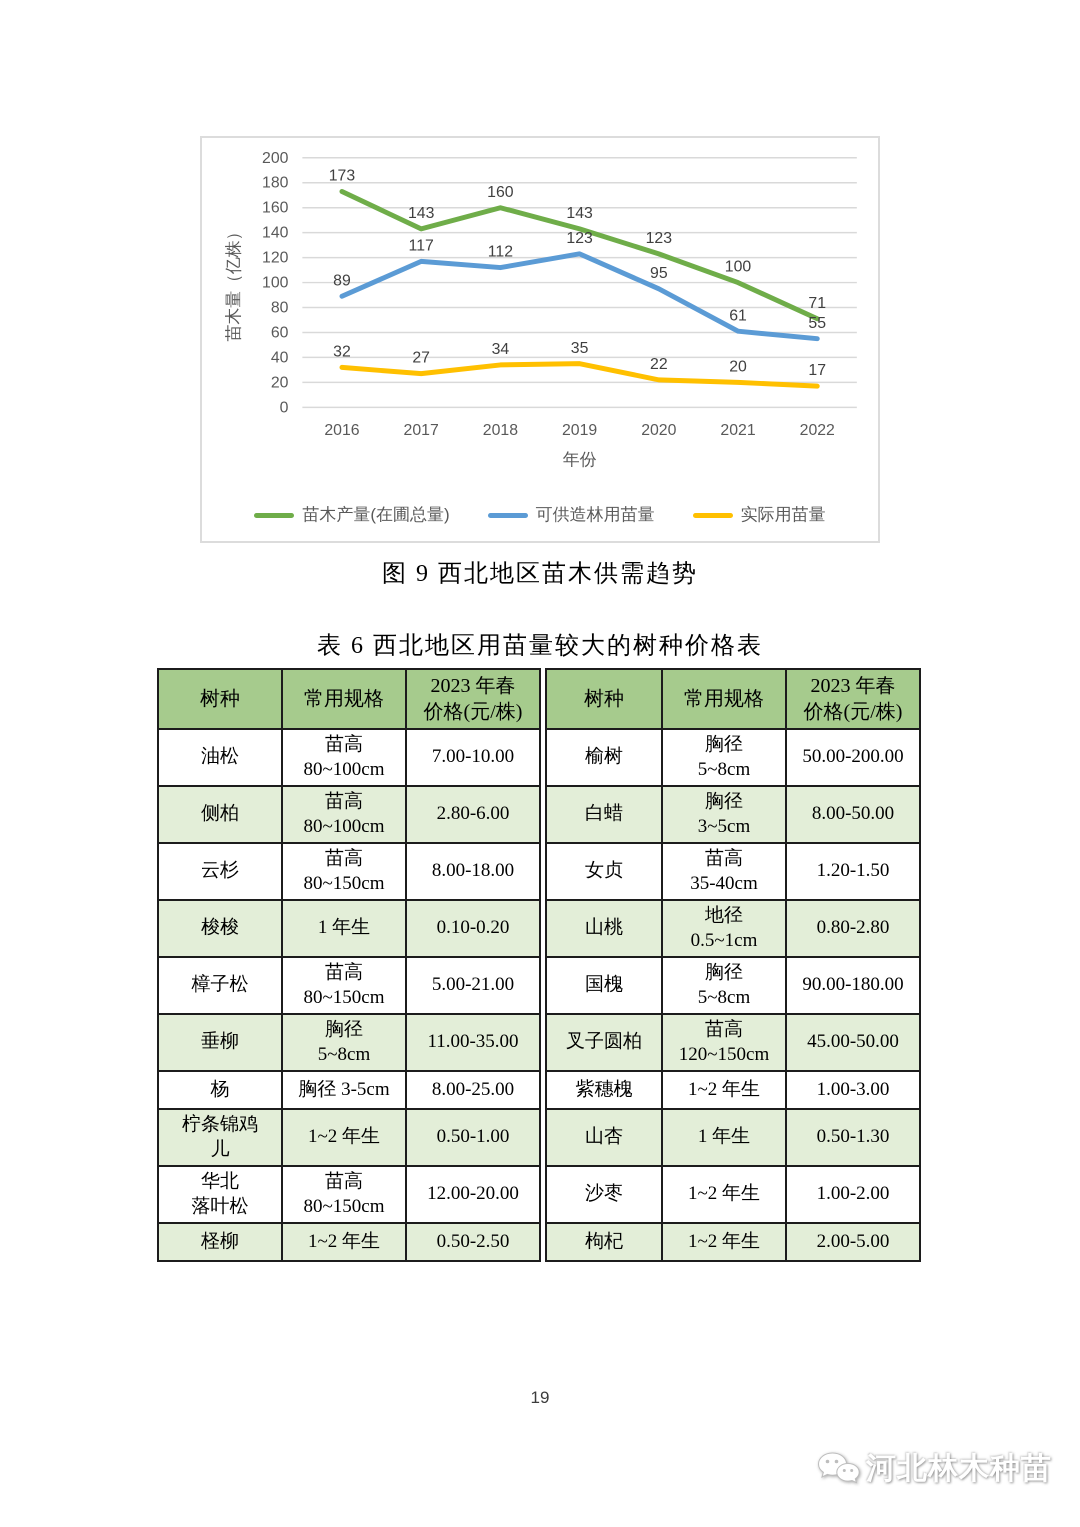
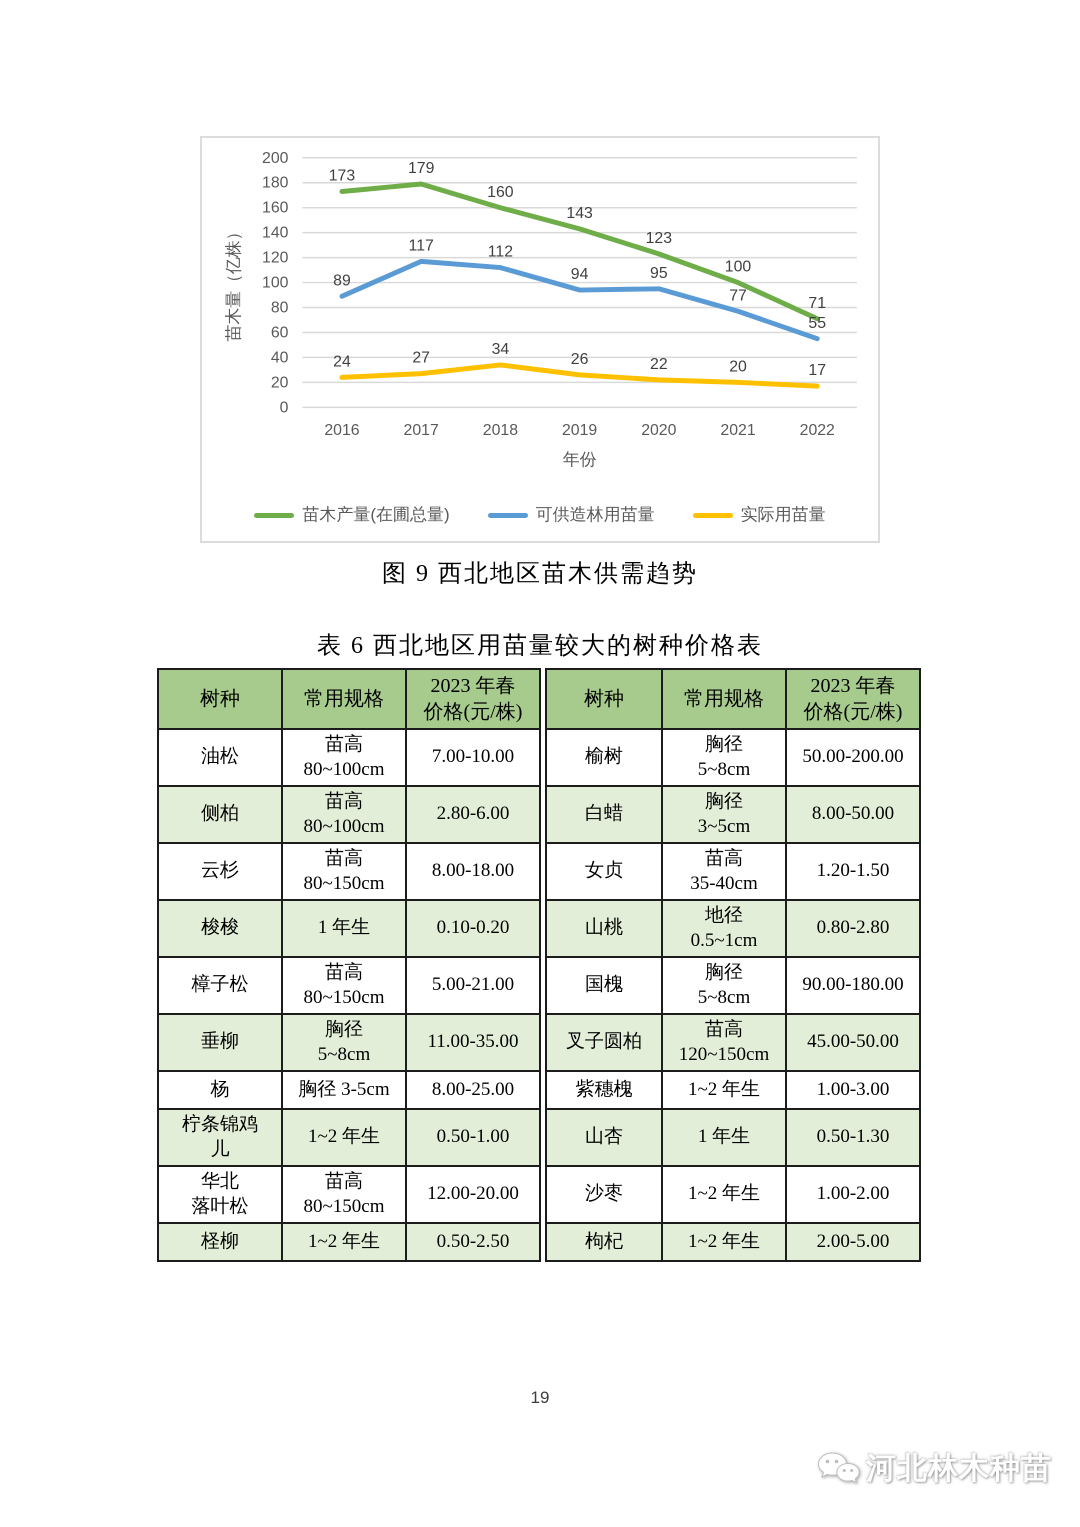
实际用苗量/2016: 32 -> 24
苗木产量(在圃总量)/2017: 143 -> 179
可供造林用苗量/2019: 123 -> 94
实际用苗量/2019: 35 -> 26
可供造林用苗量/2021: 61 -> 77
